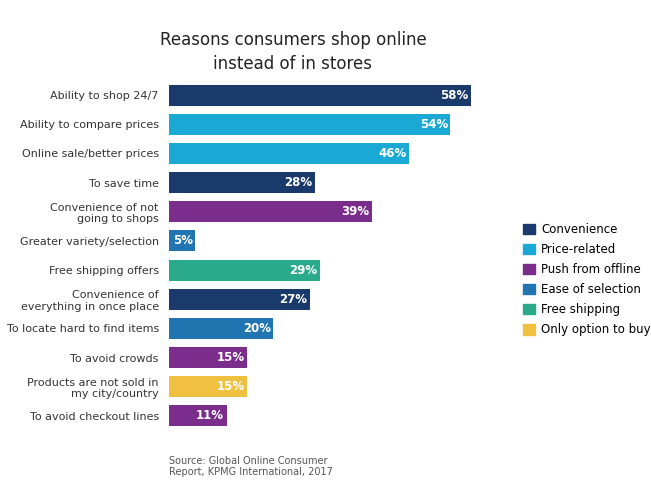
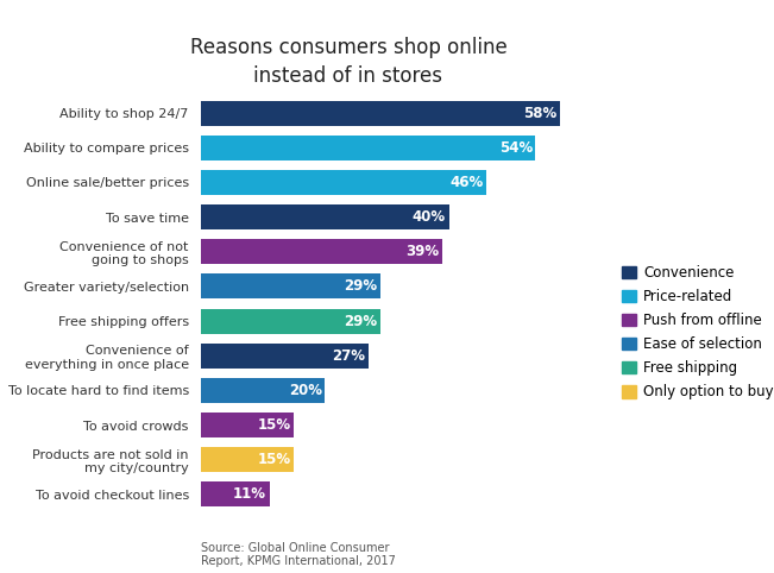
To save time: 28% -> 40%
Greater variety/selection: 5% -> 29%
